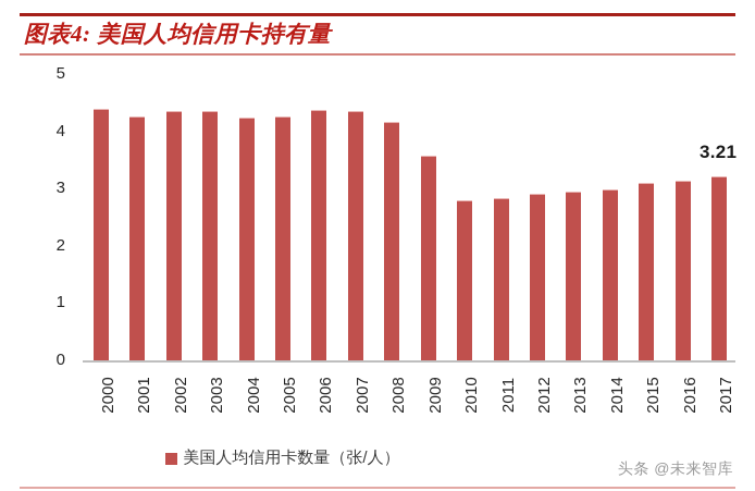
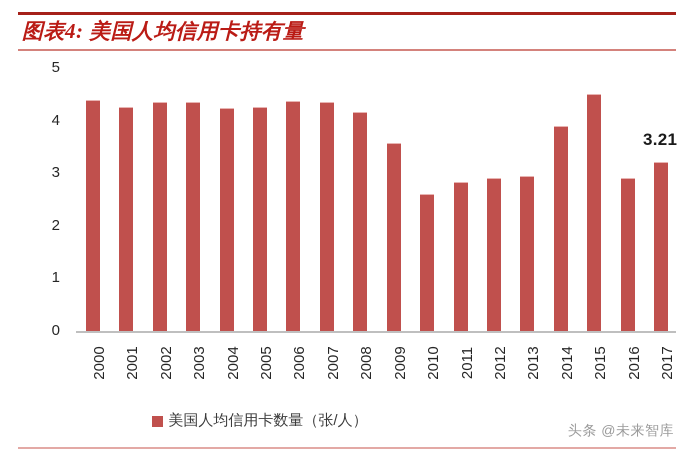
2010: 2.8 -> 2.6
2014: 3.0 -> 3.9
2015: 3.1 -> 4.5
2016: 3.1 -> 2.9
